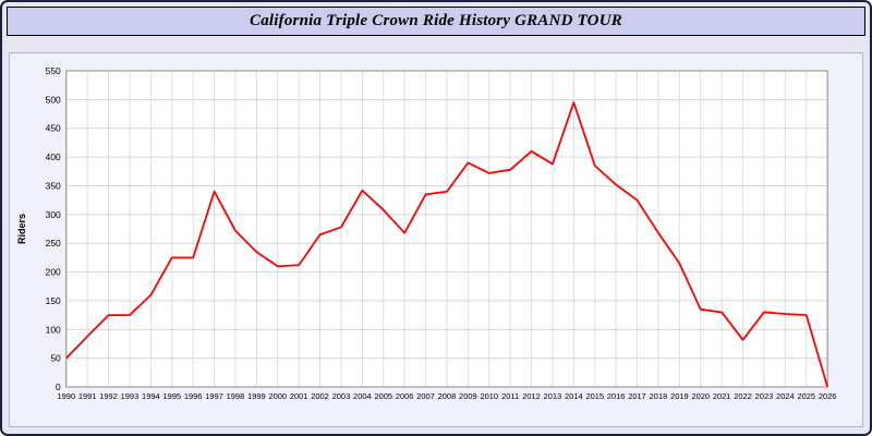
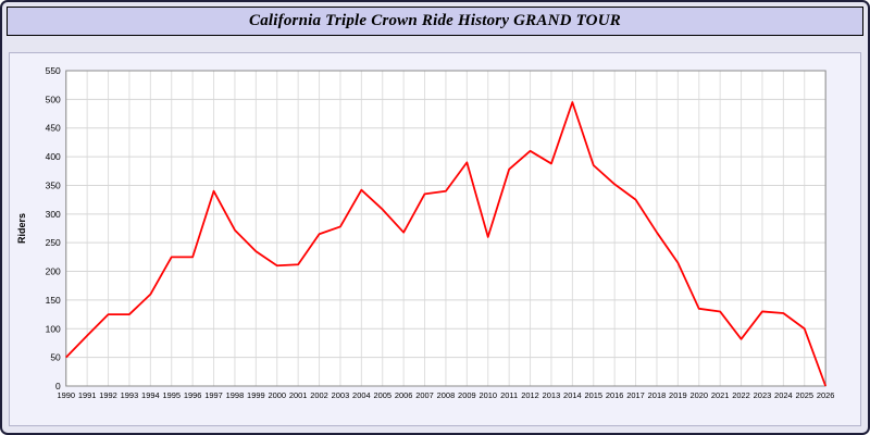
2010: 370 -> 260
2025: 120 -> 100
